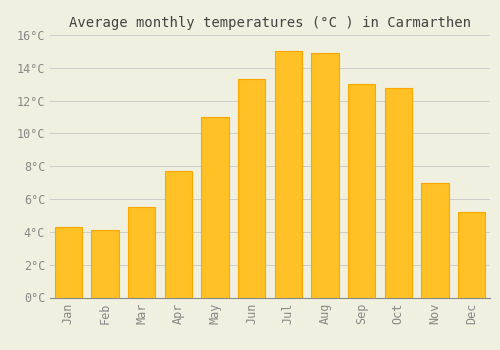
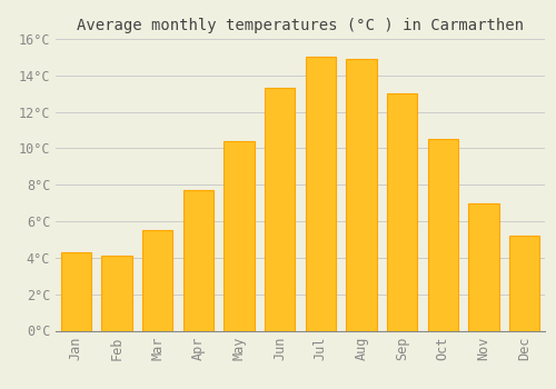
May: 11.0°C -> 10.4°C
Oct: 12.8°C -> 10.5°C
